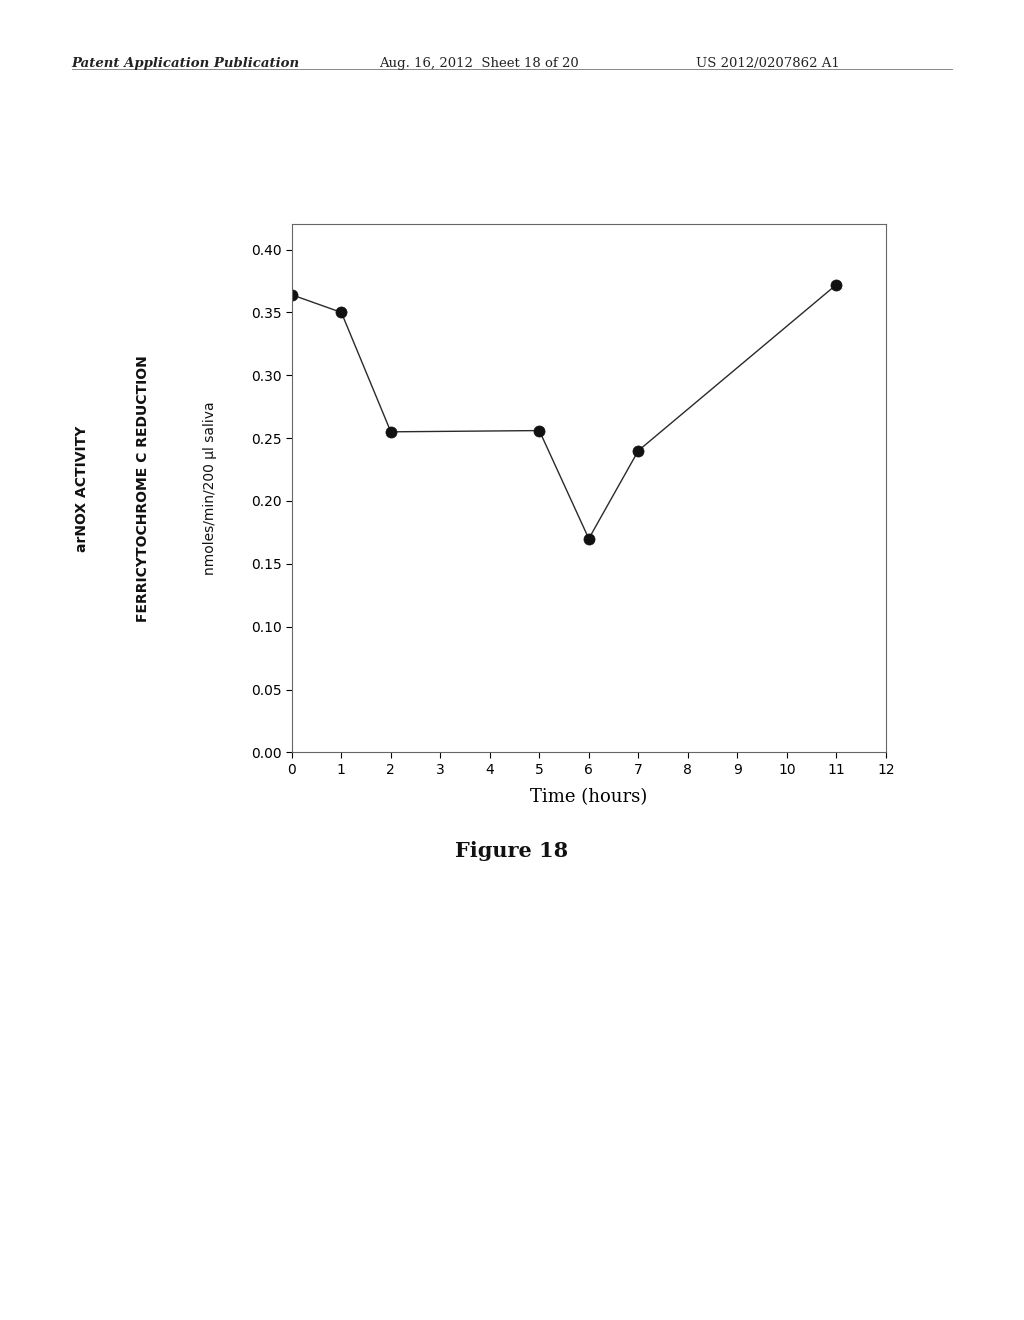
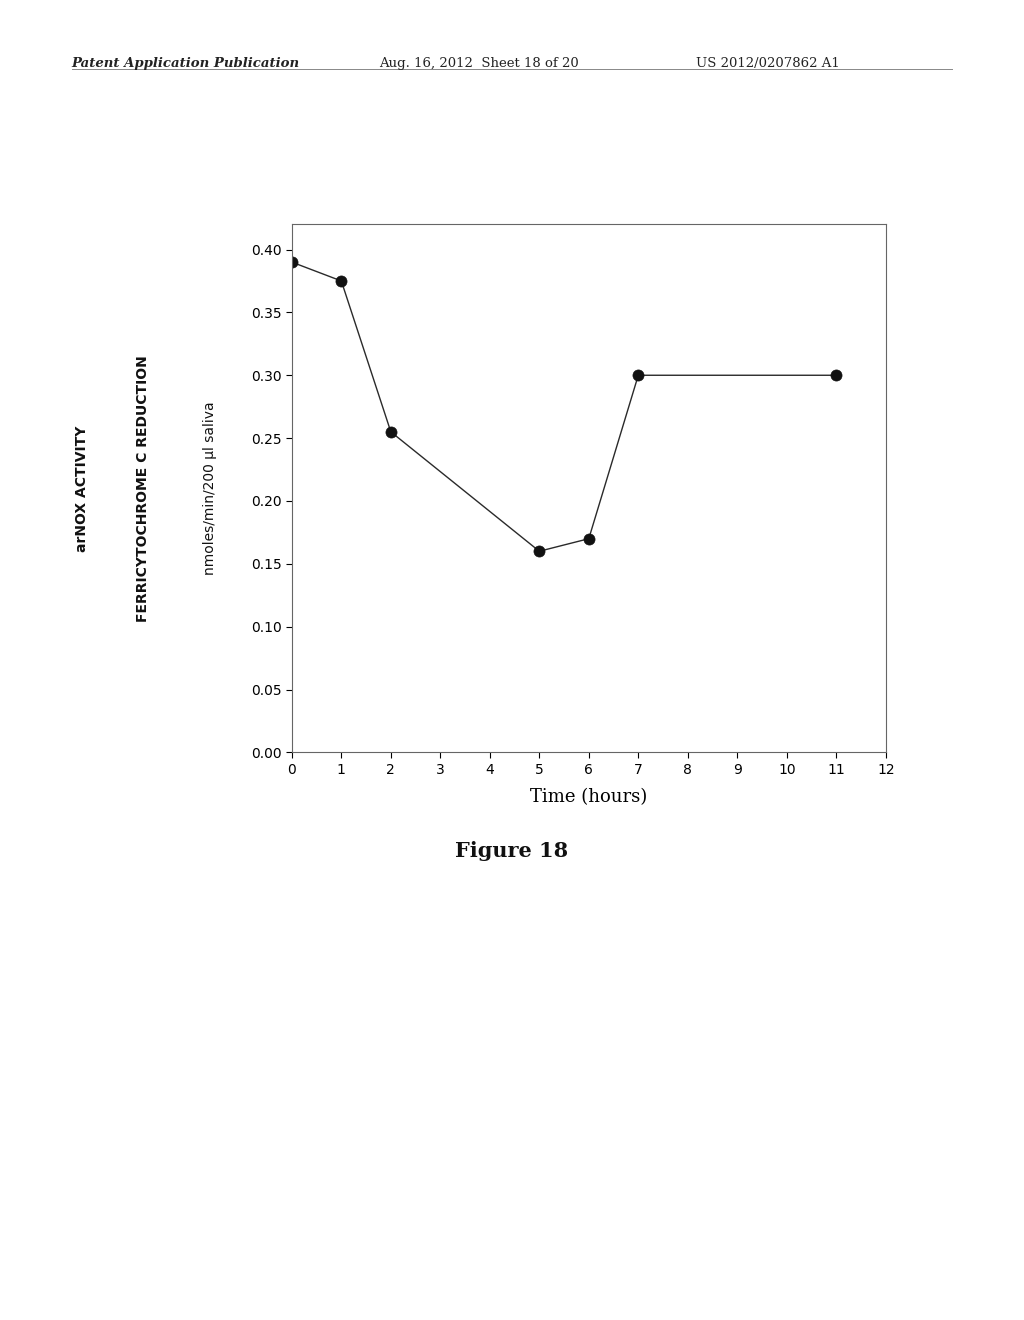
0: 0.364 -> 0.390
1: 0.350 -> 0.375
5: 0.256 -> 0.160
7: 0.240 -> 0.300
11: 0.372 -> 0.300
